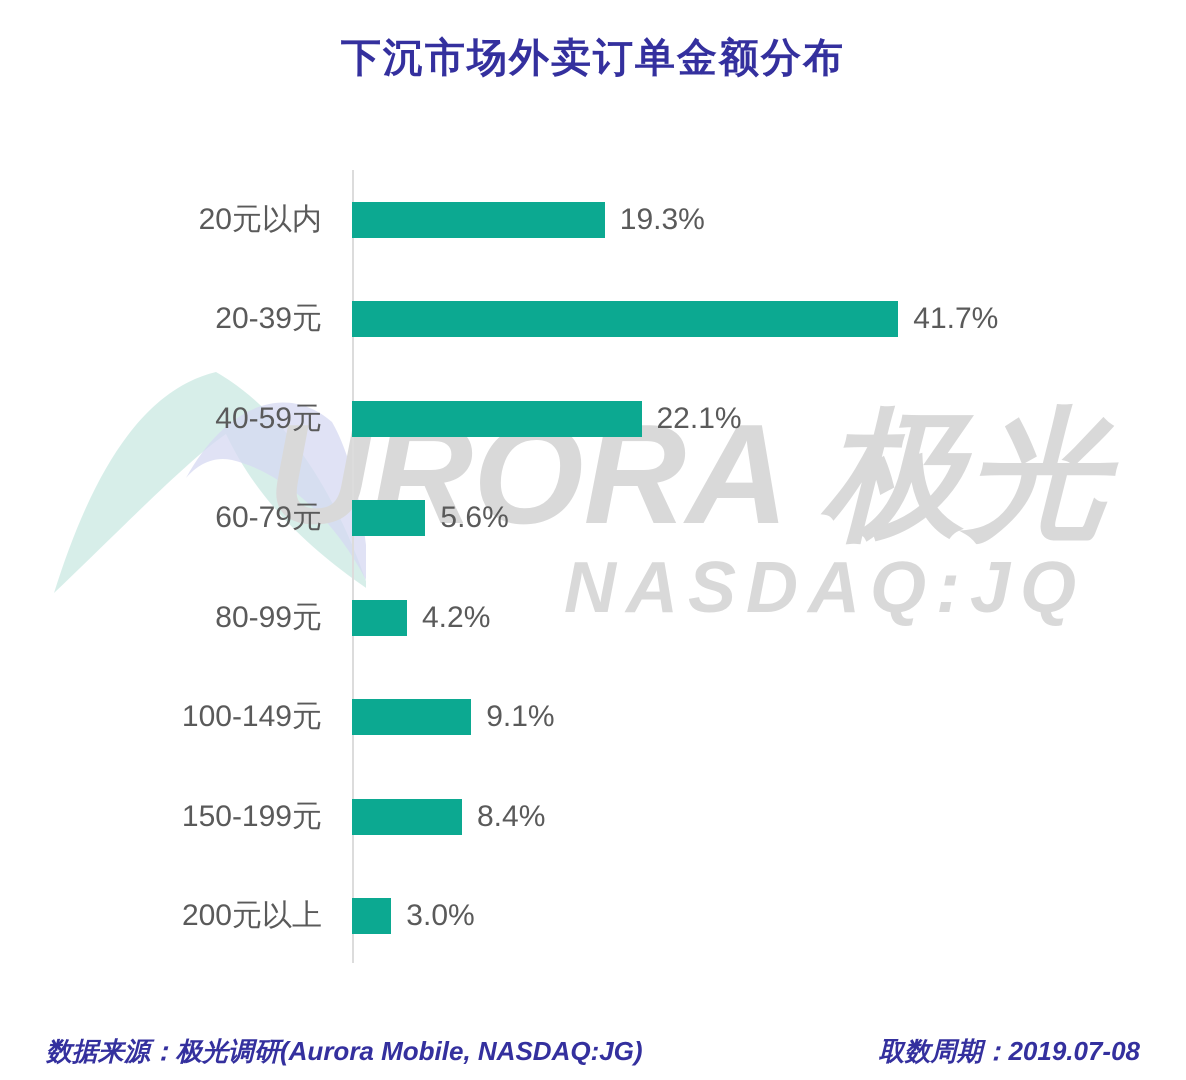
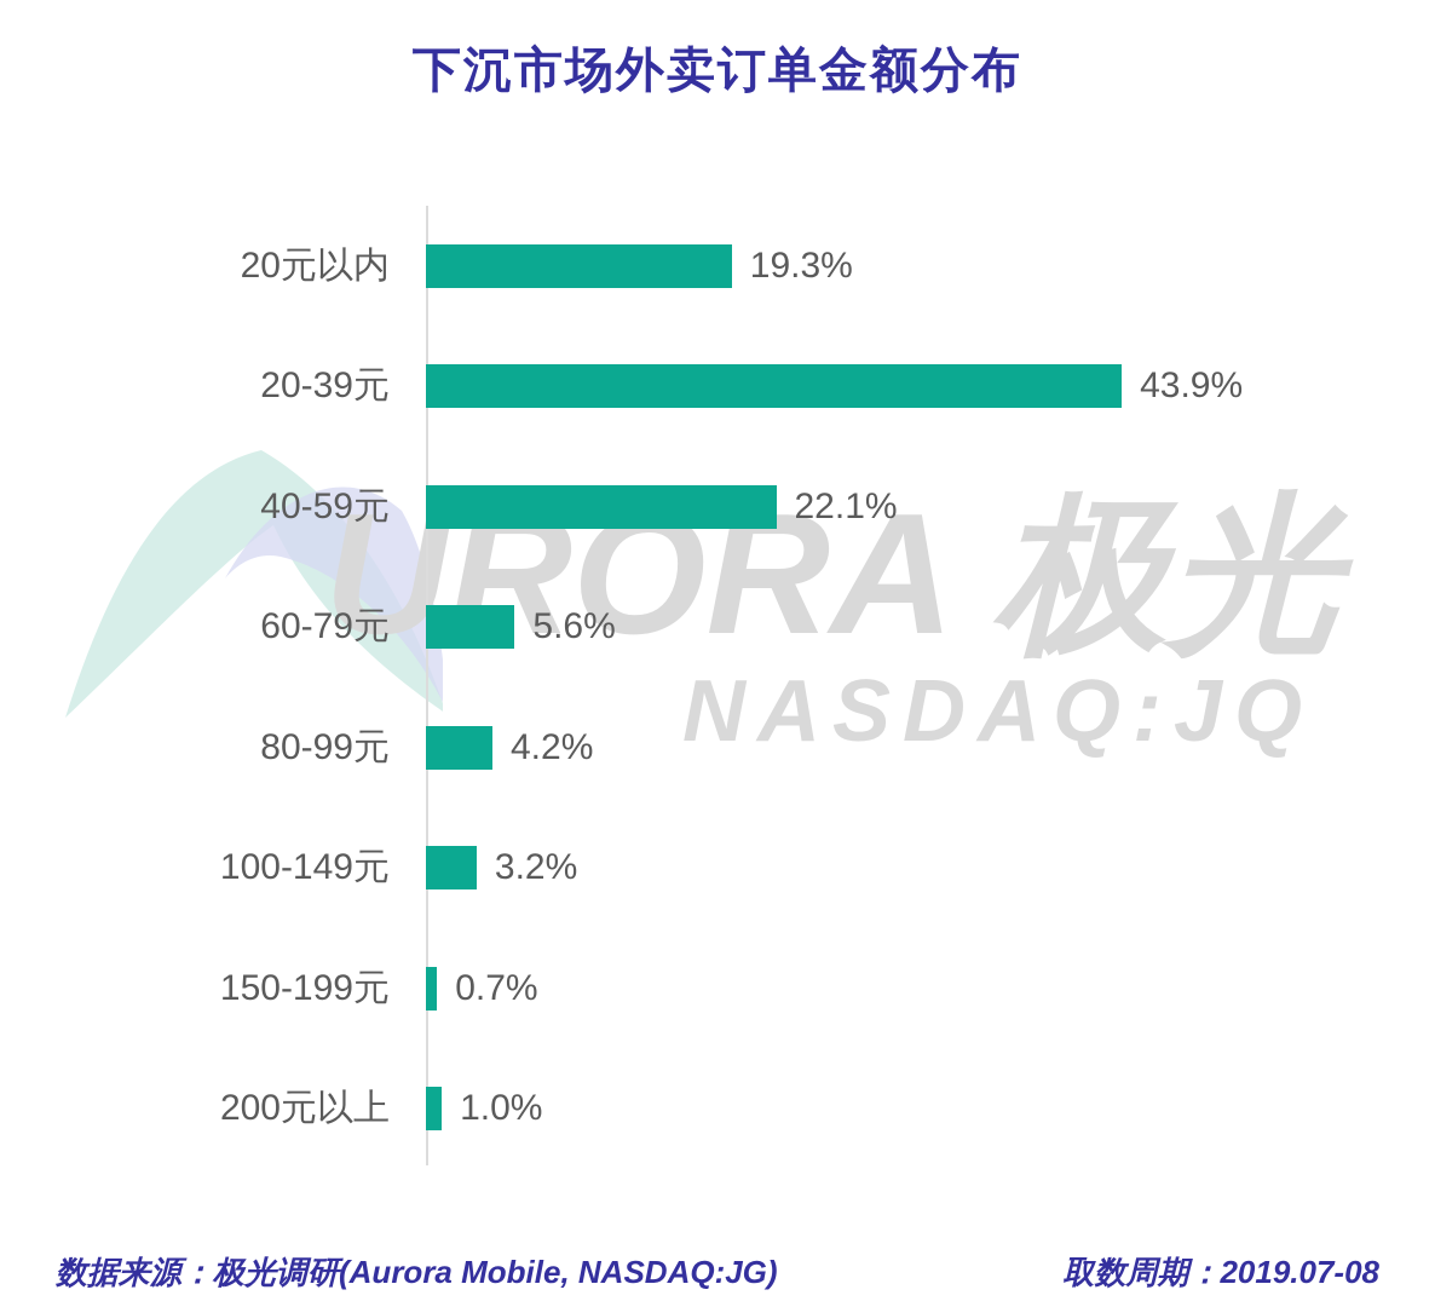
20-39元: 41.7% -> 43.9%
100-149元: 9.1% -> 3.2%
150-199元: 8.4% -> 0.7%
200元以上: 3.0% -> 1.0%
